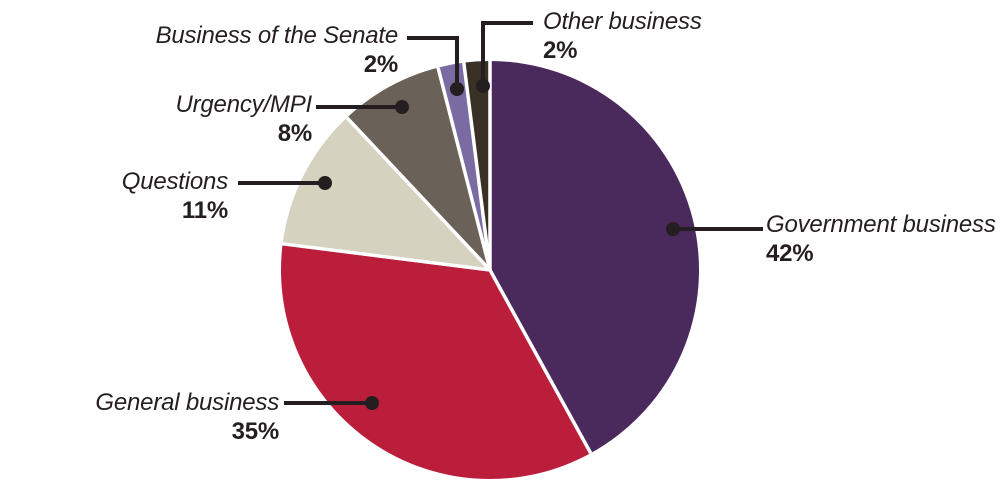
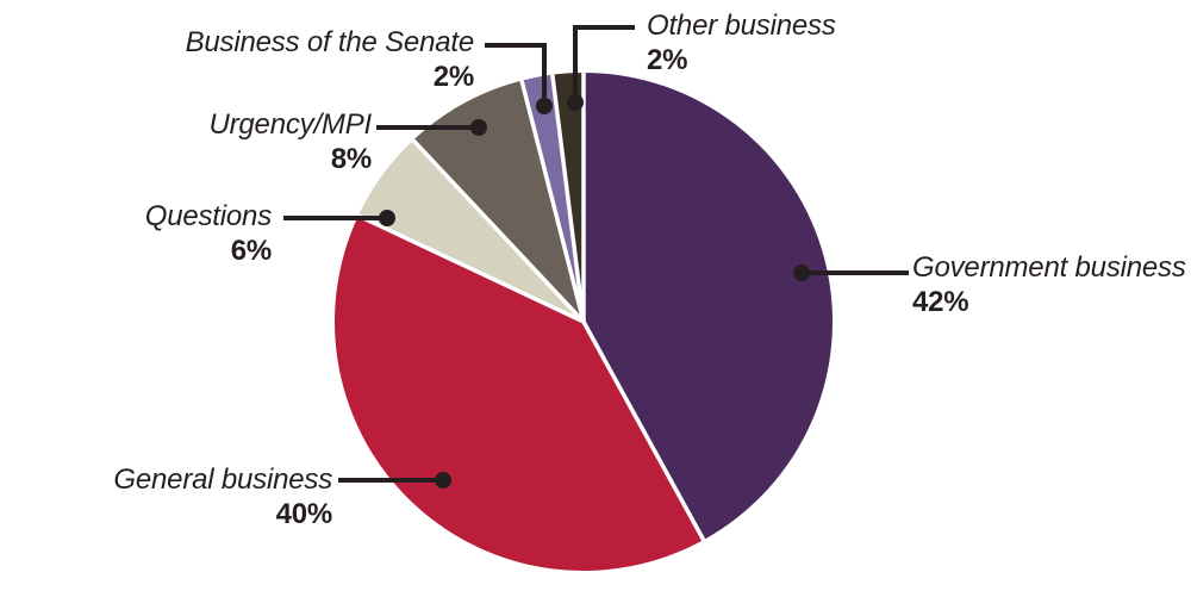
General business: 35% -> 40%
Questions: 11% -> 6%
